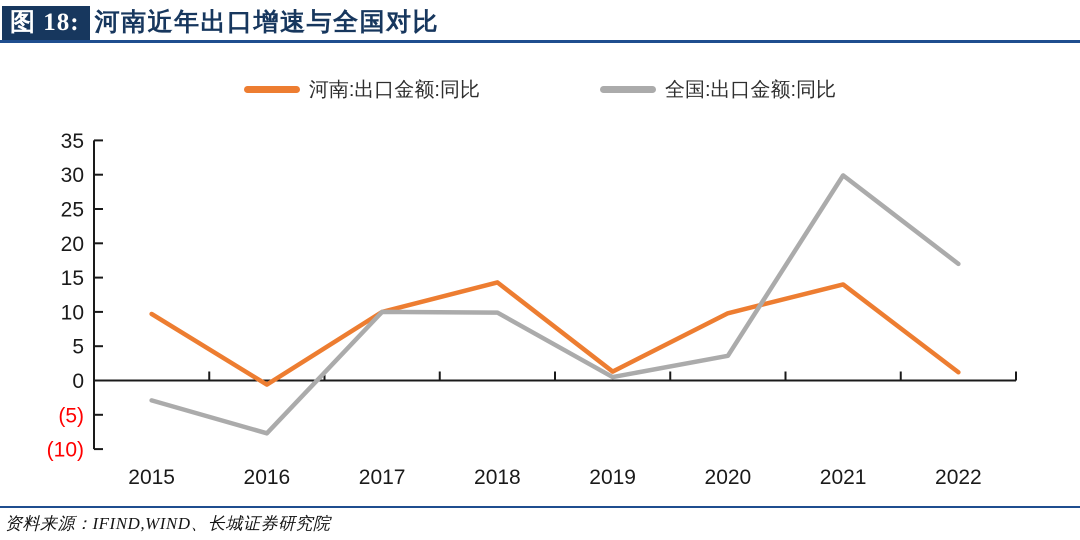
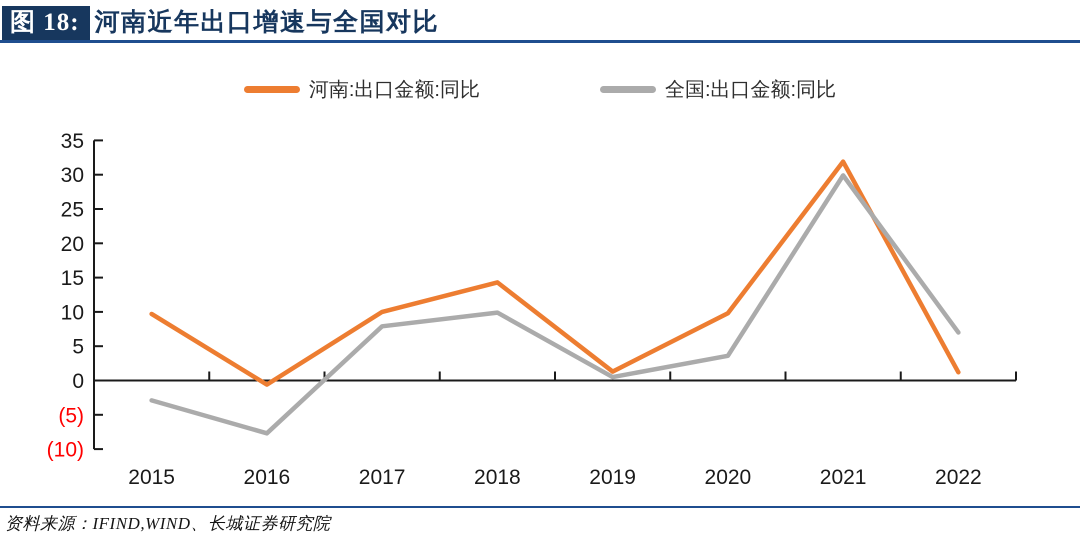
全国:出口金额:同比/2017: 10 -> 8
河南:出口金额:同比/2021: 14 -> 32
全国:出口金额:同比/2022: 17 -> 7
